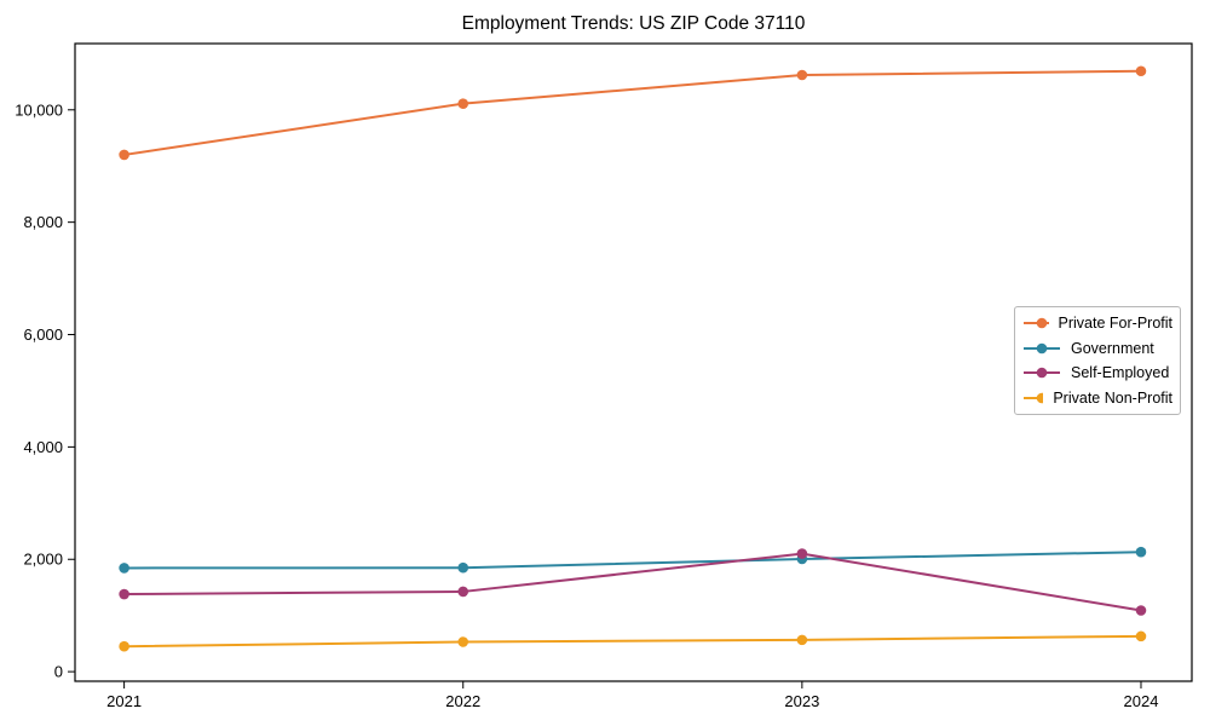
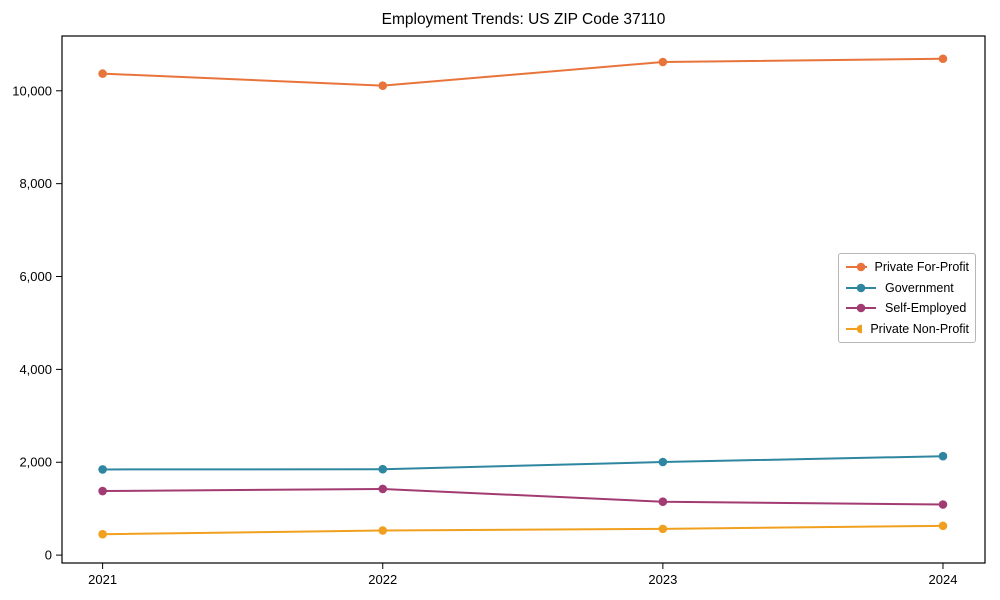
Private For-Profit/2021: 9200 -> 10400
Self-Employed/2023: 2100 -> 1200
